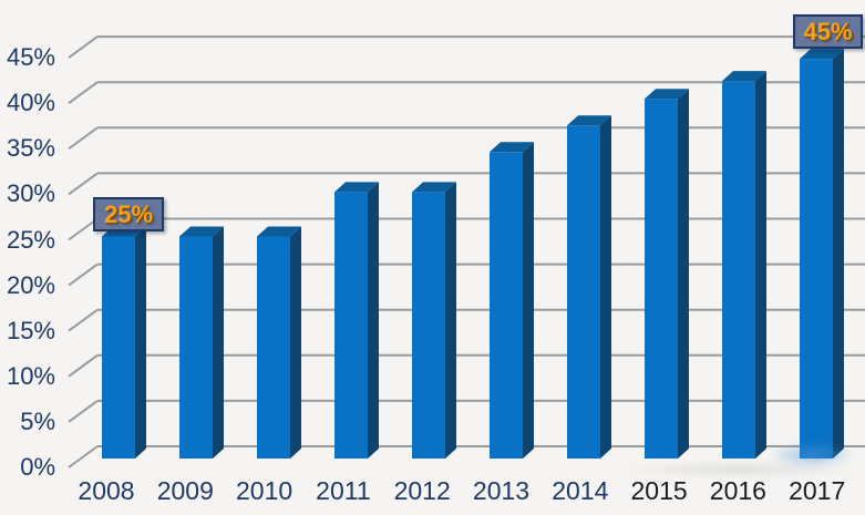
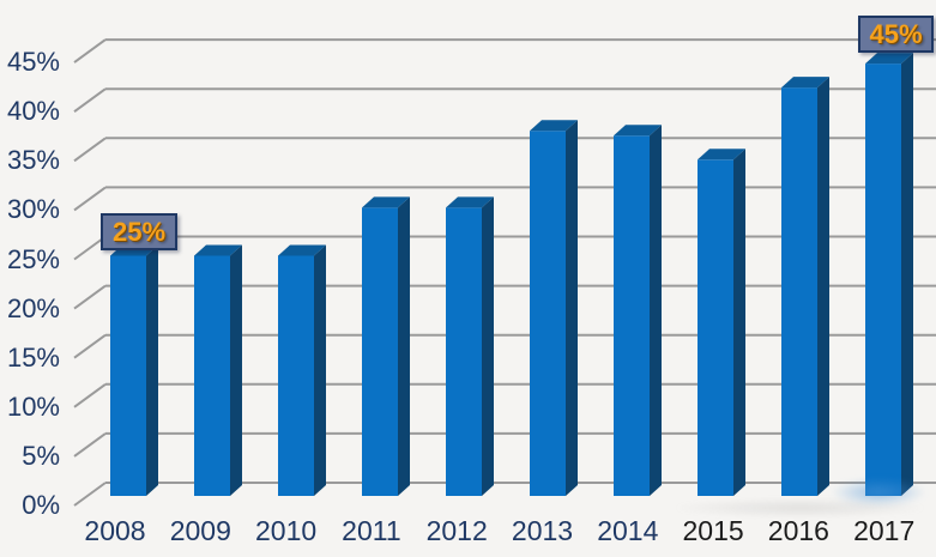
2013: 34% -> 38%
2015: 40% -> 35%
